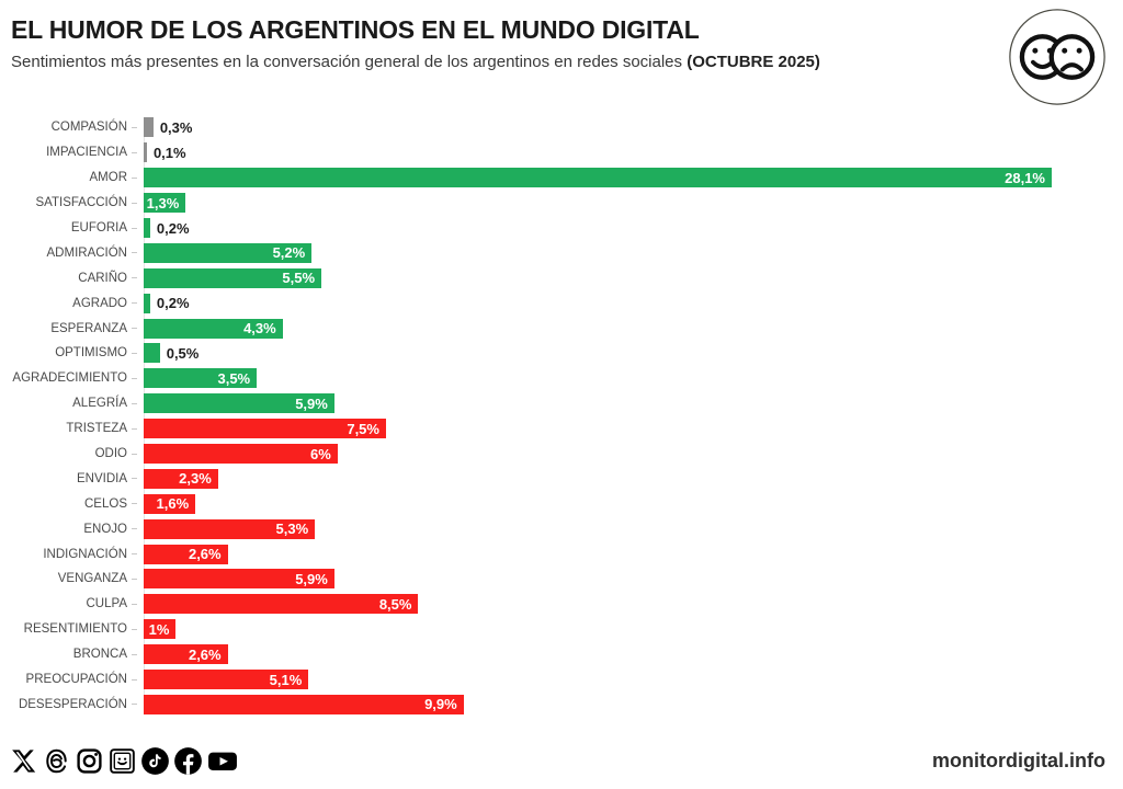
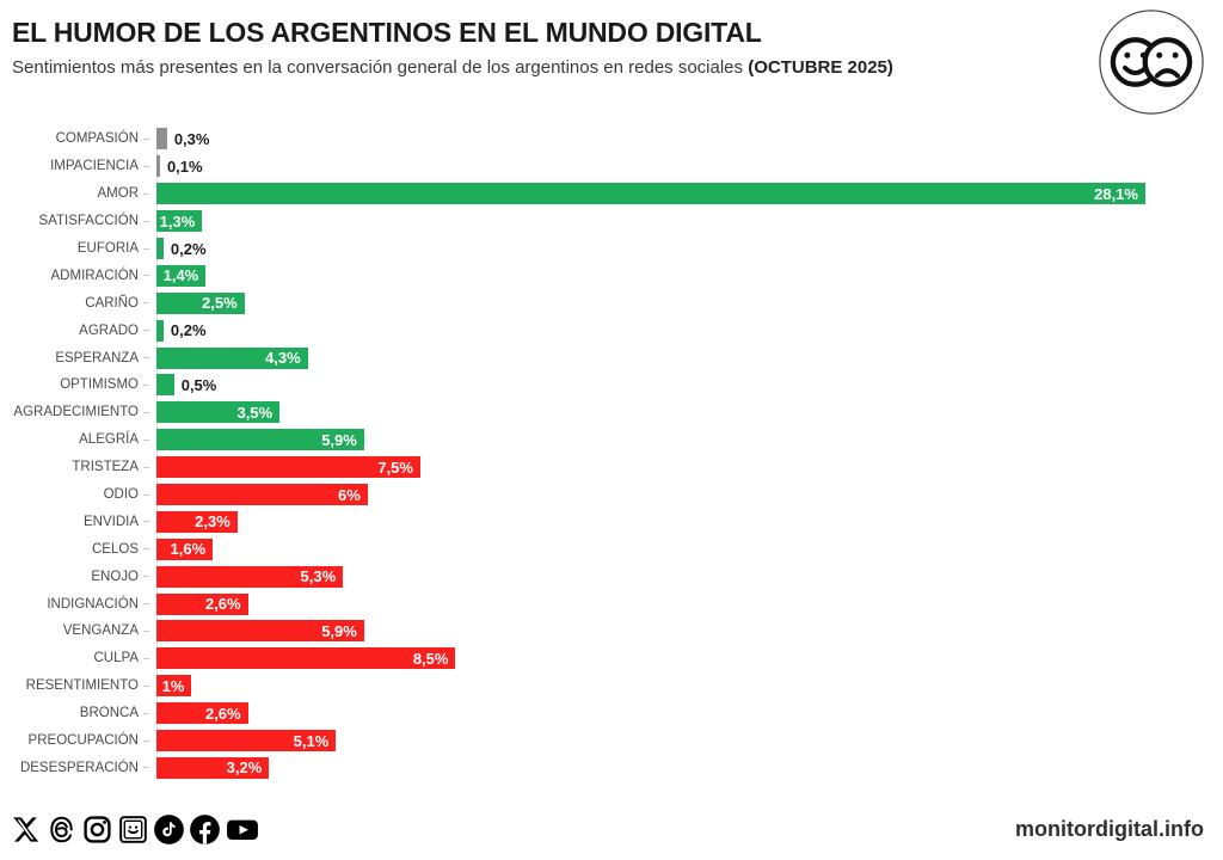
ADMIRACIÓN: 5,2% -> 1,4%
CARIÑO: 5,5% -> 2,5%
DESESPERACIÓN: 9,9% -> 3,2%
